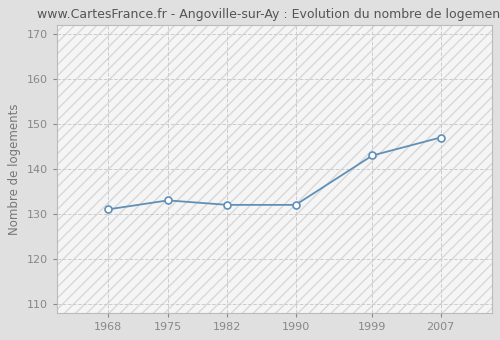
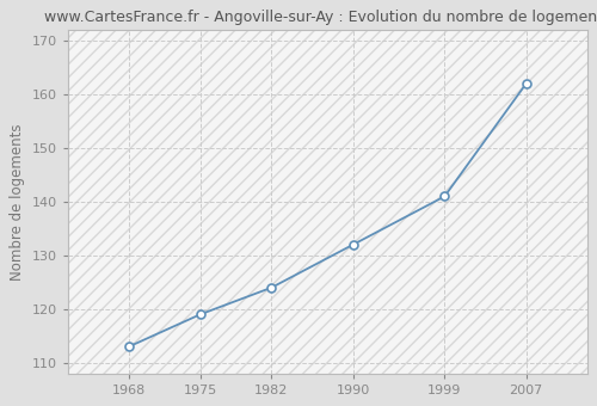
1968: 131 -> 113
1975: 133 -> 119
1982: 132 -> 124
1999: 143 -> 141
2007: 147 -> 162
